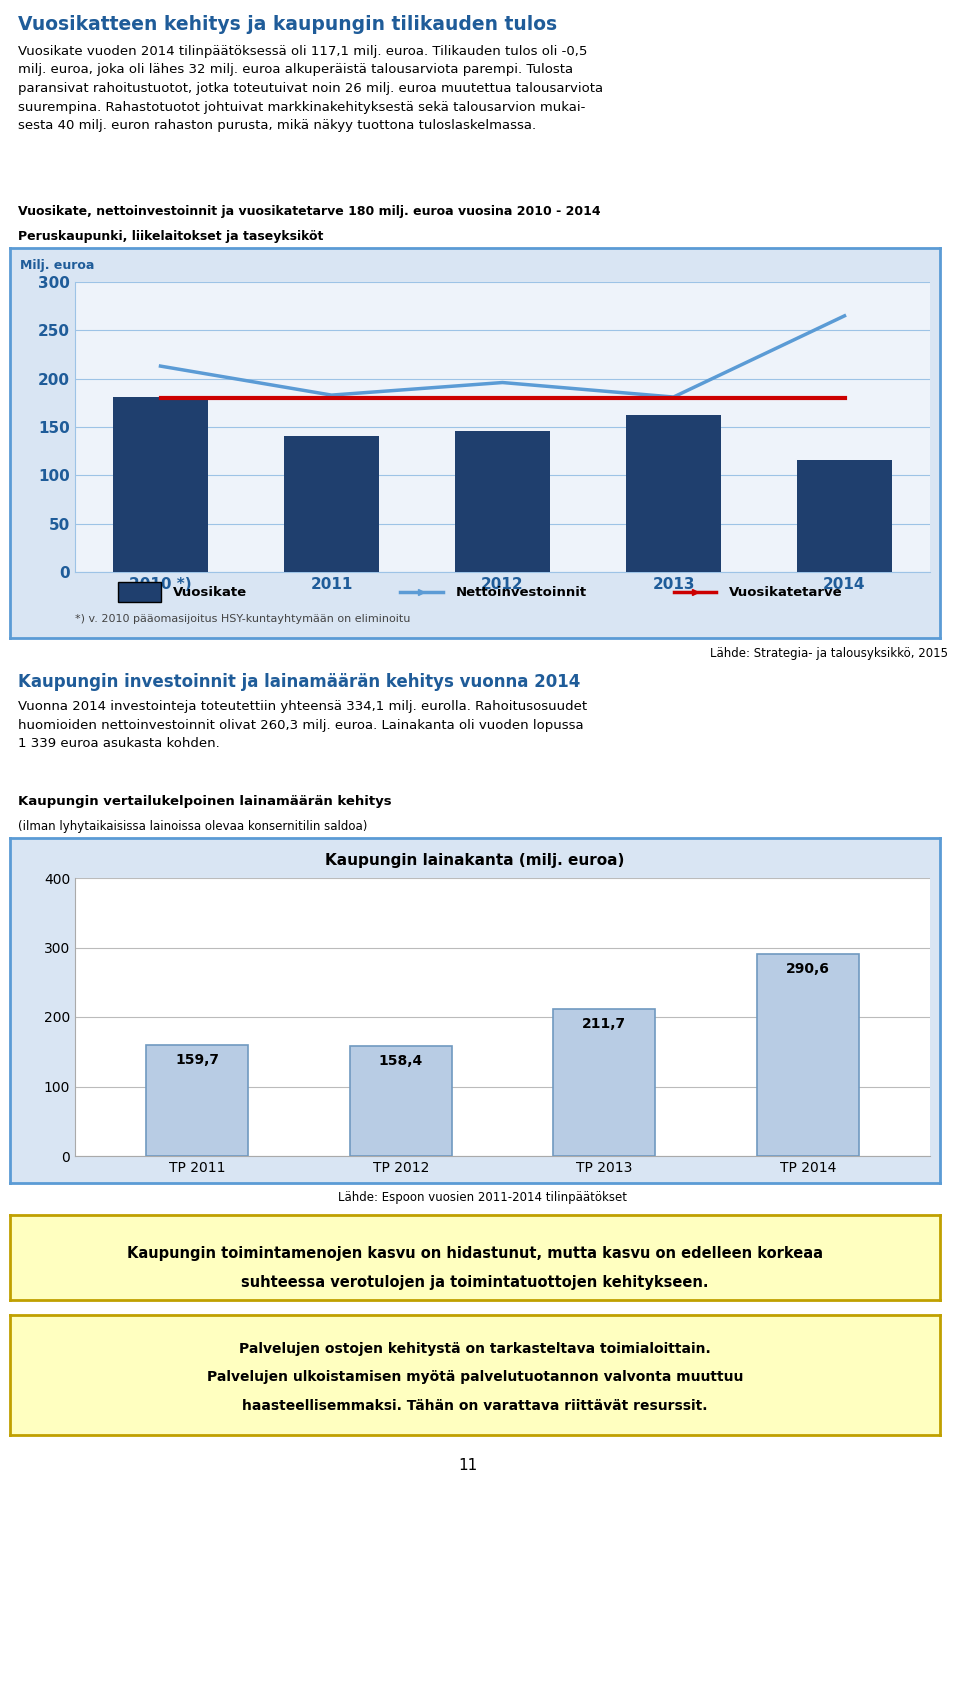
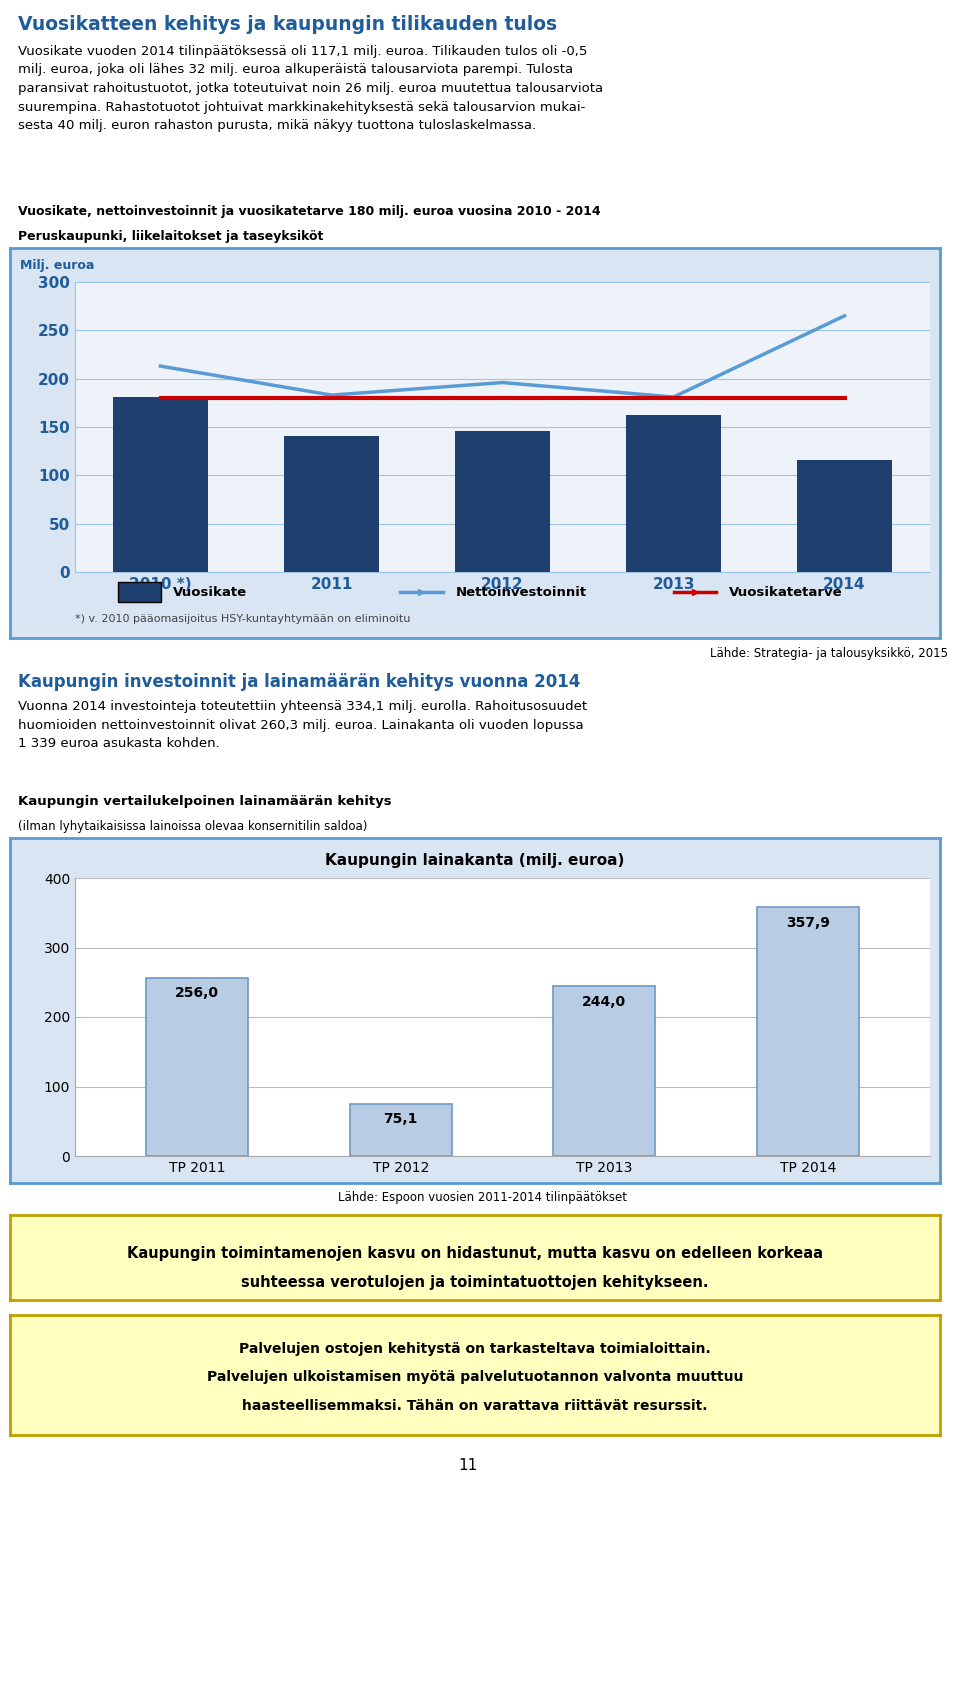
TP 2011: 159,7 -> 256,0
TP 2012: 158,4 -> 75,1
TP 2013: 211,7 -> 244,0
TP 2014: 290,6 -> 357,9
